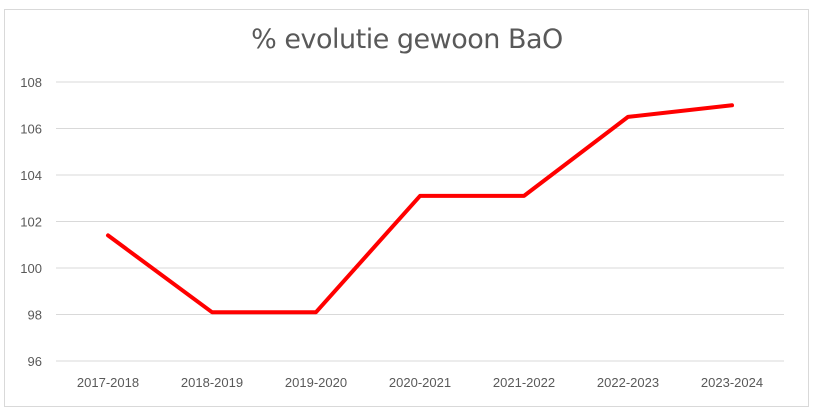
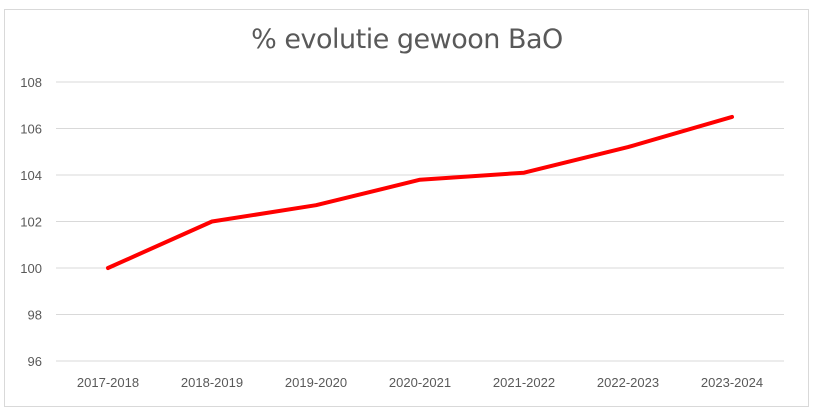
2017-2018: 101.4 -> 100.0
2018-2019: 98.1 -> 102.0
2019-2020: 98.1 -> 102.7
2020-2021: 103.1 -> 103.8
2021-2022: 103.1 -> 104.1
2022-2023: 106.5 -> 105.2
2023-2024: 107.0 -> 106.5
